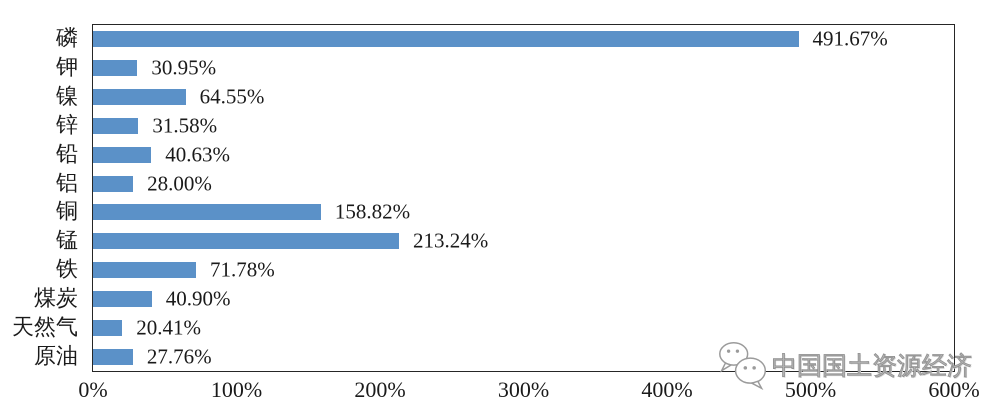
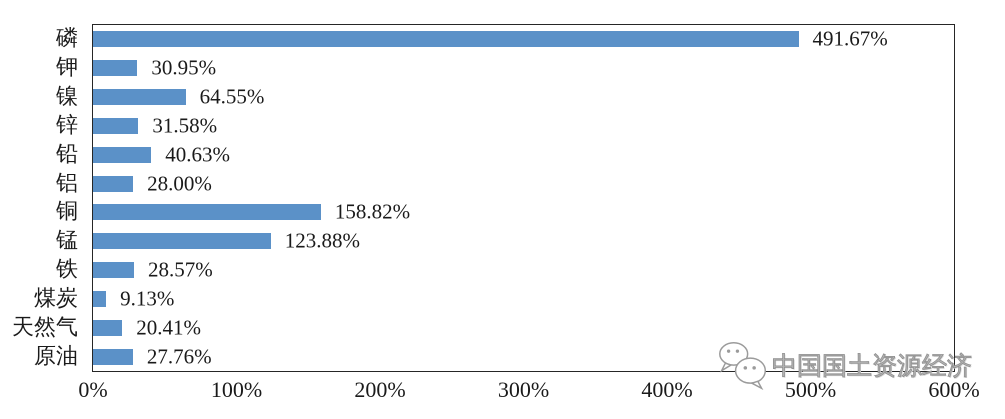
锰: 213.24% -> 123.88%
铁: 71.78% -> 28.57%
煤炭: 40.90% -> 9.13%
